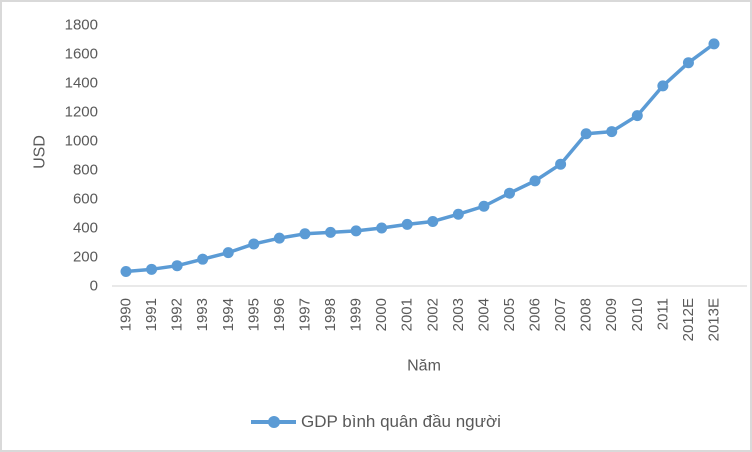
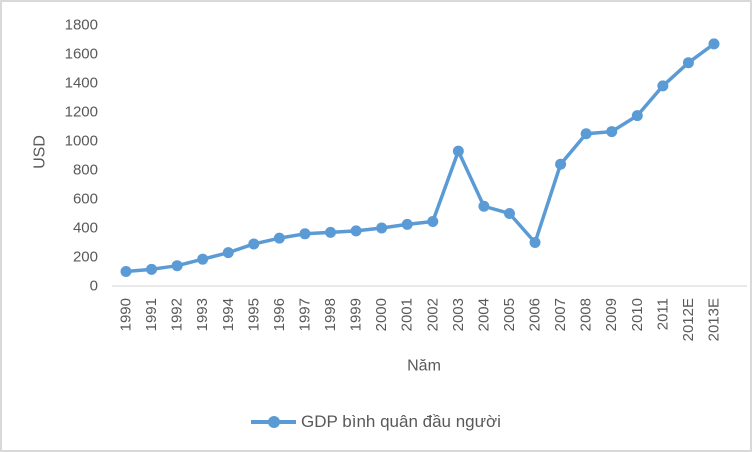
2003: 500 -> 930
2005: 640 -> 500
2006: 720 -> 300
